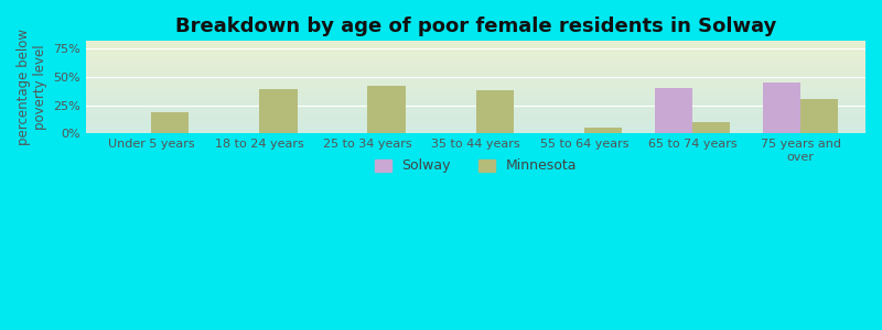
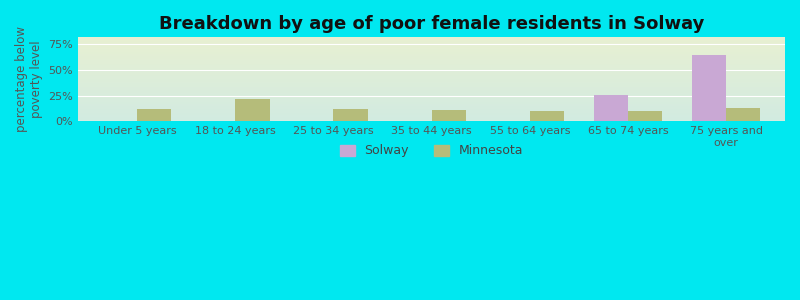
Minnesota/Under 5 years: 19% -> 12%
Minnesota/18 to 24 years: 39% -> 22%
Minnesota/25 to 34 years: 42% -> 12%
Minnesota/35 to 44 years: 38% -> 11%
Minnesota/55 to 64 years: 5% -> 10%
Solway/65 to 74 years: 40% -> 26%
Solway/75 years and over: 45% -> 65%
Minnesota/75 years and over: 31% -> 13%
